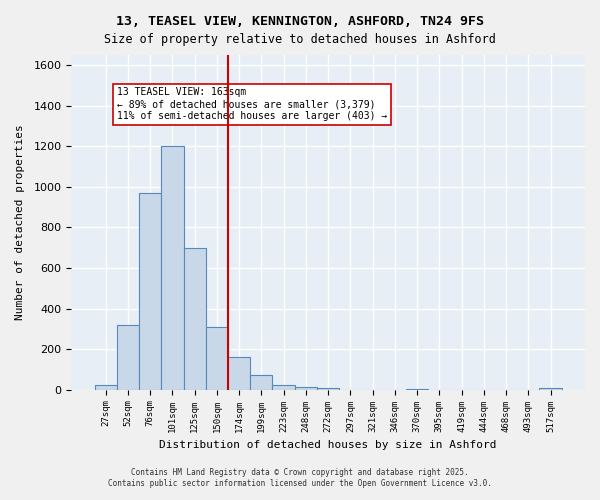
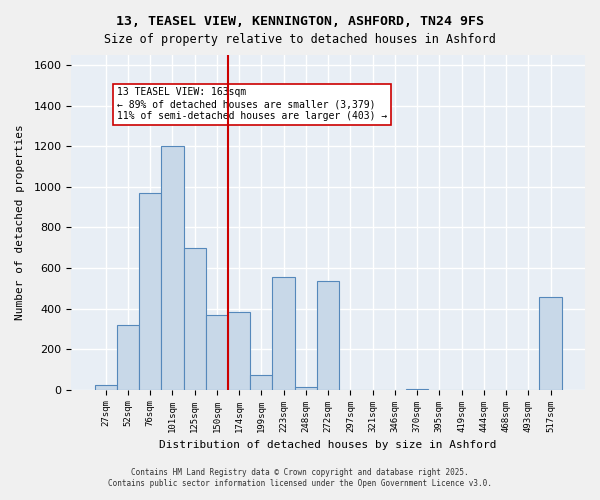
150sqm: 310 -> 370
174sqm: 160 -> 385
223sqm: 25 -> 555
272sqm: 10 -> 535
517sqm: 10 -> 455
